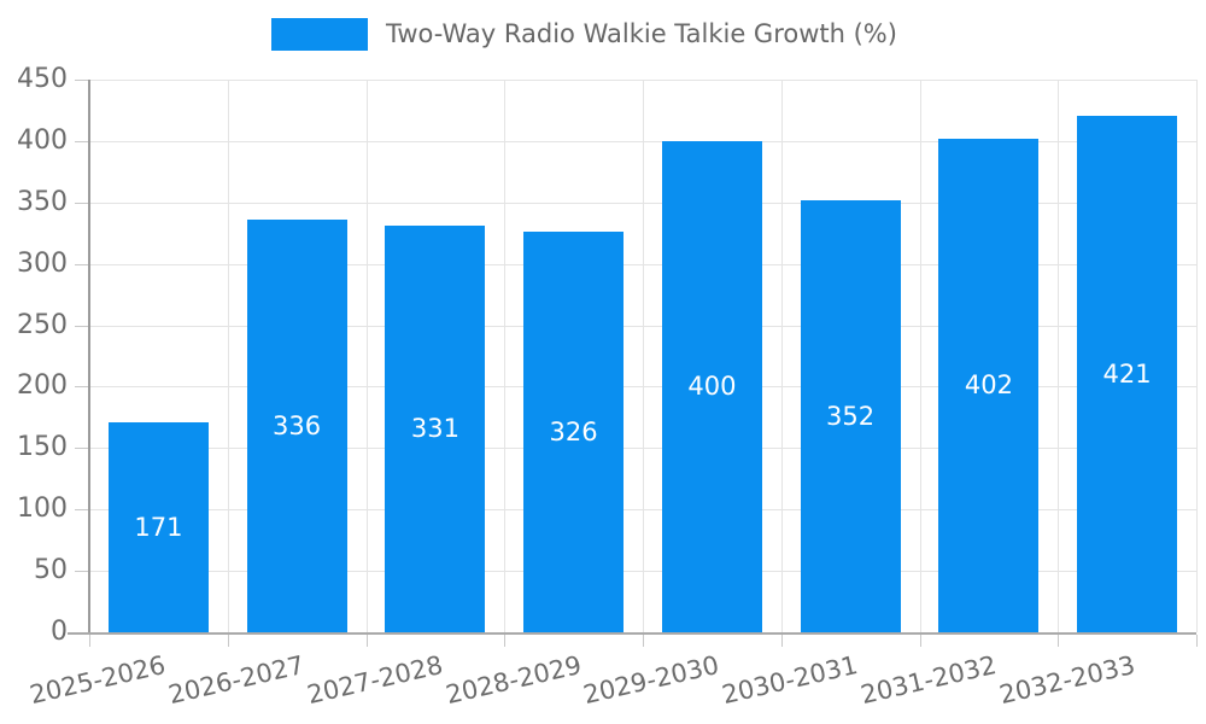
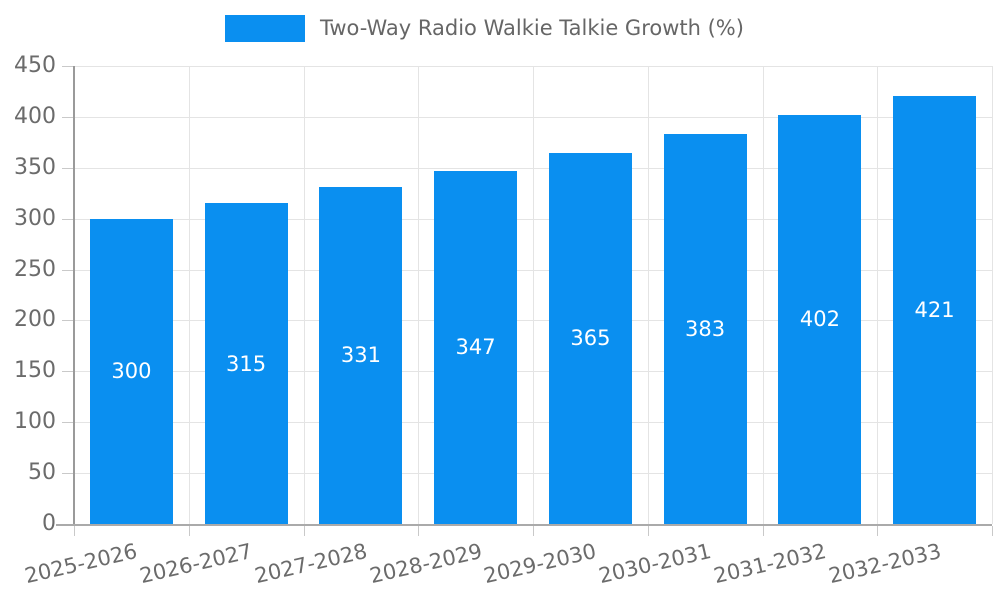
2025-2026: 171 -> 300
2026-2027: 336 -> 315
2028-2029: 326 -> 347
2029-2030: 400 -> 365
2030-2031: 352 -> 383
